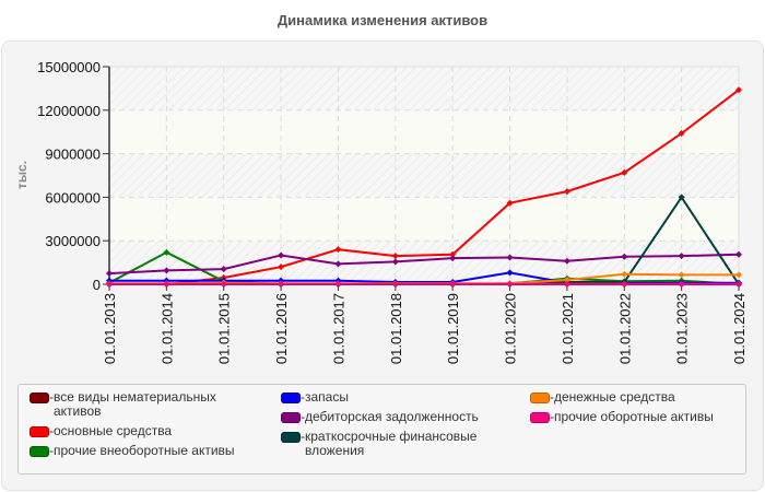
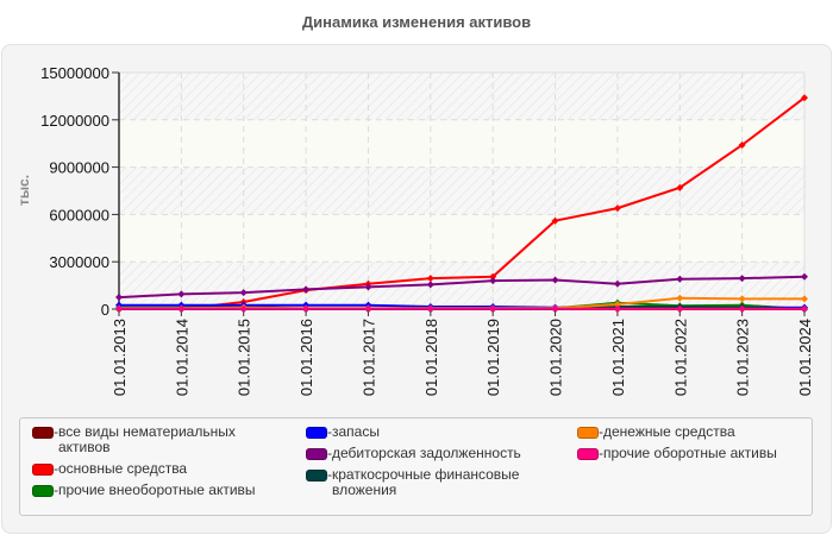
прочие внеоборотные активы/01.01.2014: 2200000 -> 100000
дебиторская задолженность/01.01.2016: 2000000 -> 1200000
основные средства/01.01.2017: 2400000 -> 1600000
запасы/01.01.2020: 800000 -> 100000
краткосрочные финансовые вложения/01.01.2023: 6000000 -> 100000
